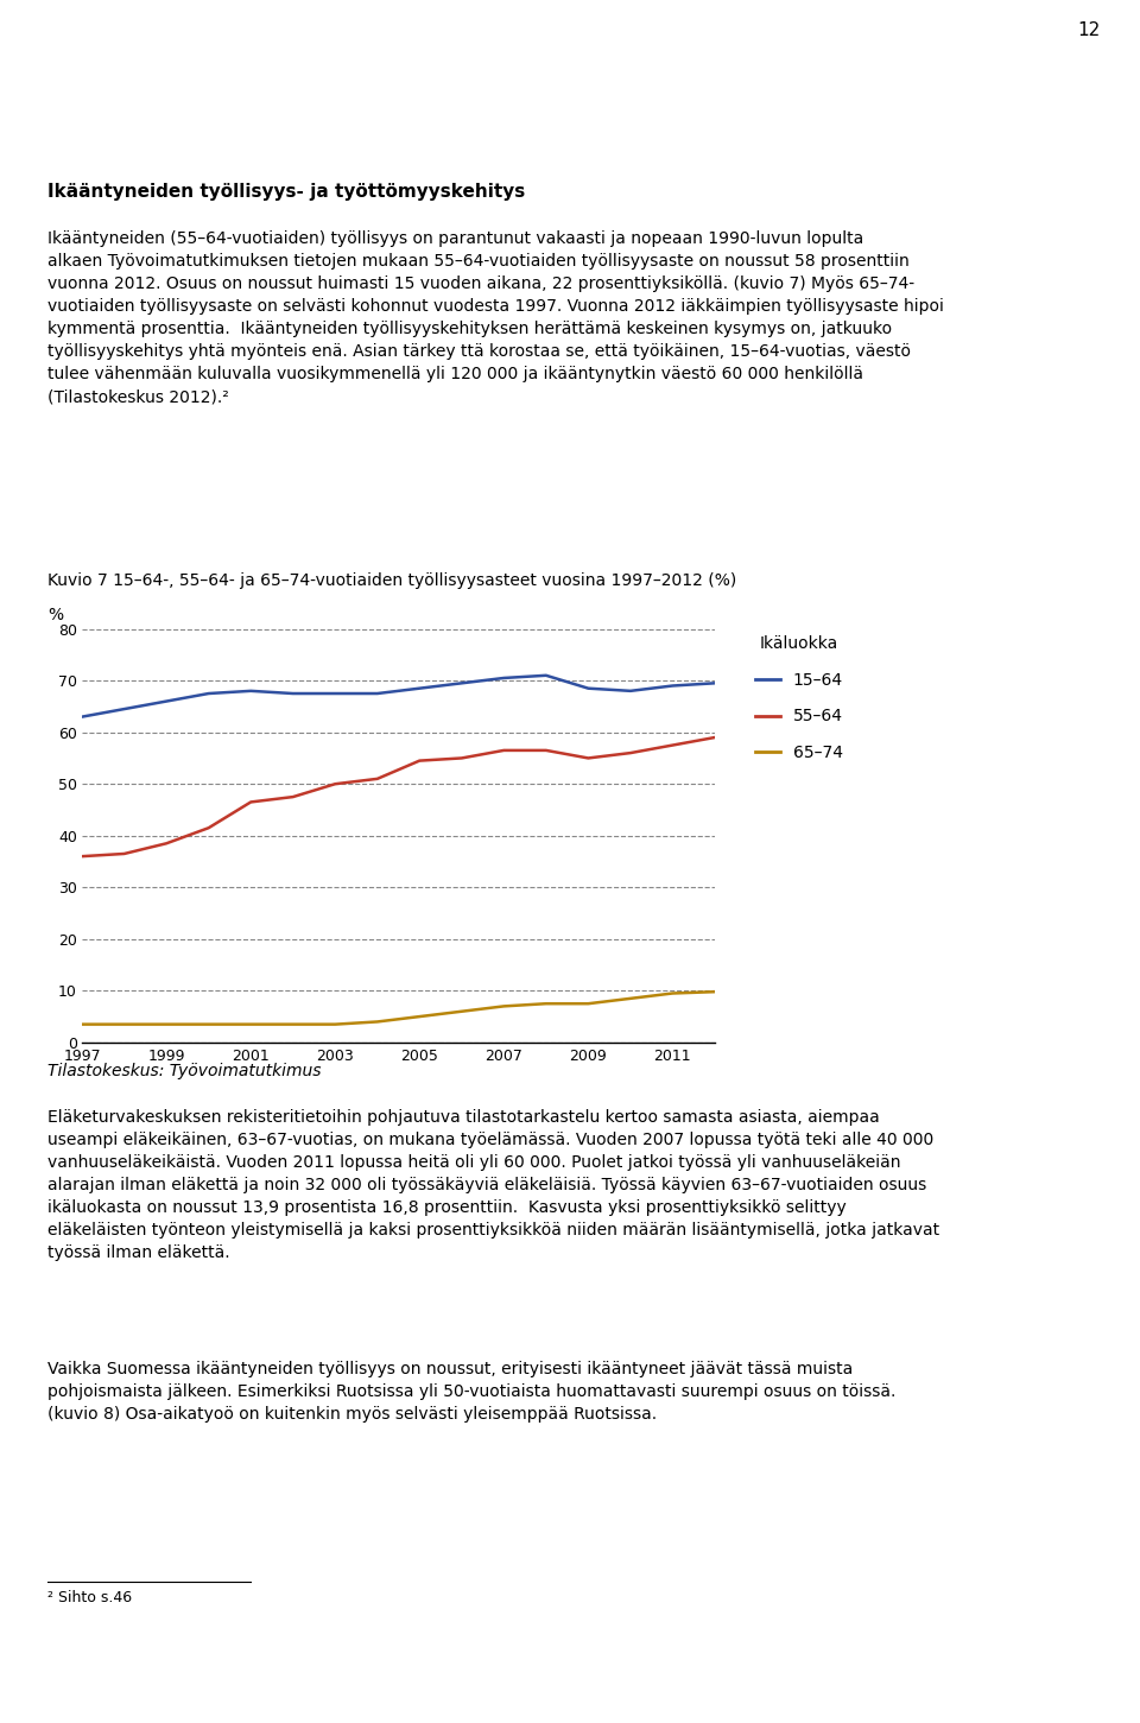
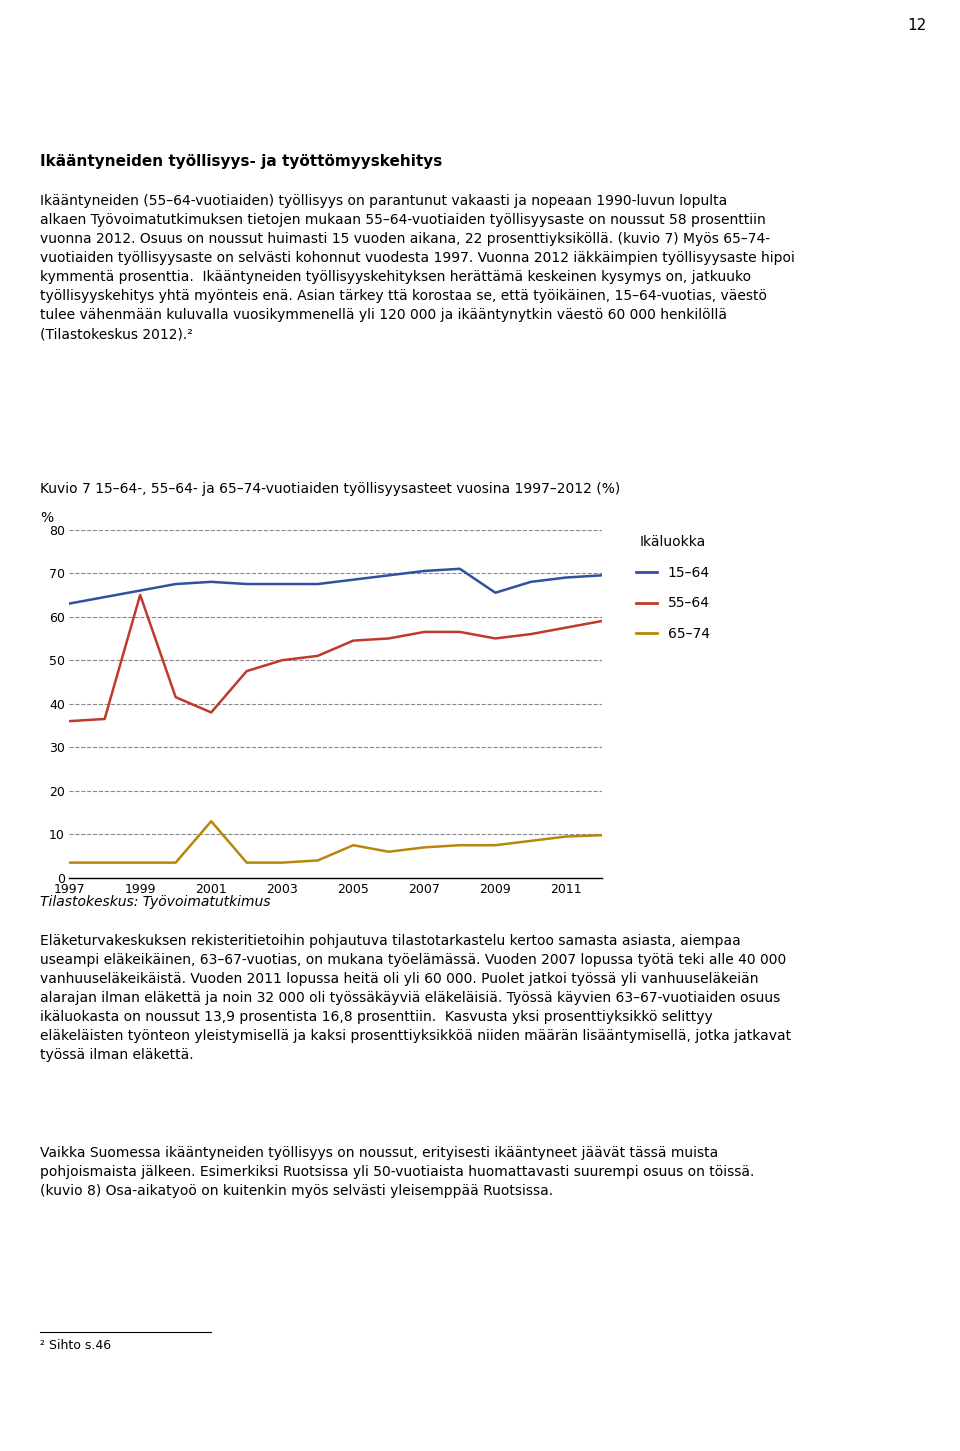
55–64/1999: 38.5 -> 65.0
55–64/2001: 46.5 -> 38.0
65–74/2001: 3.5 -> 13.0
65–74/2005: 5.0 -> 7.5
15–64/2009: 68.5 -> 65.5
